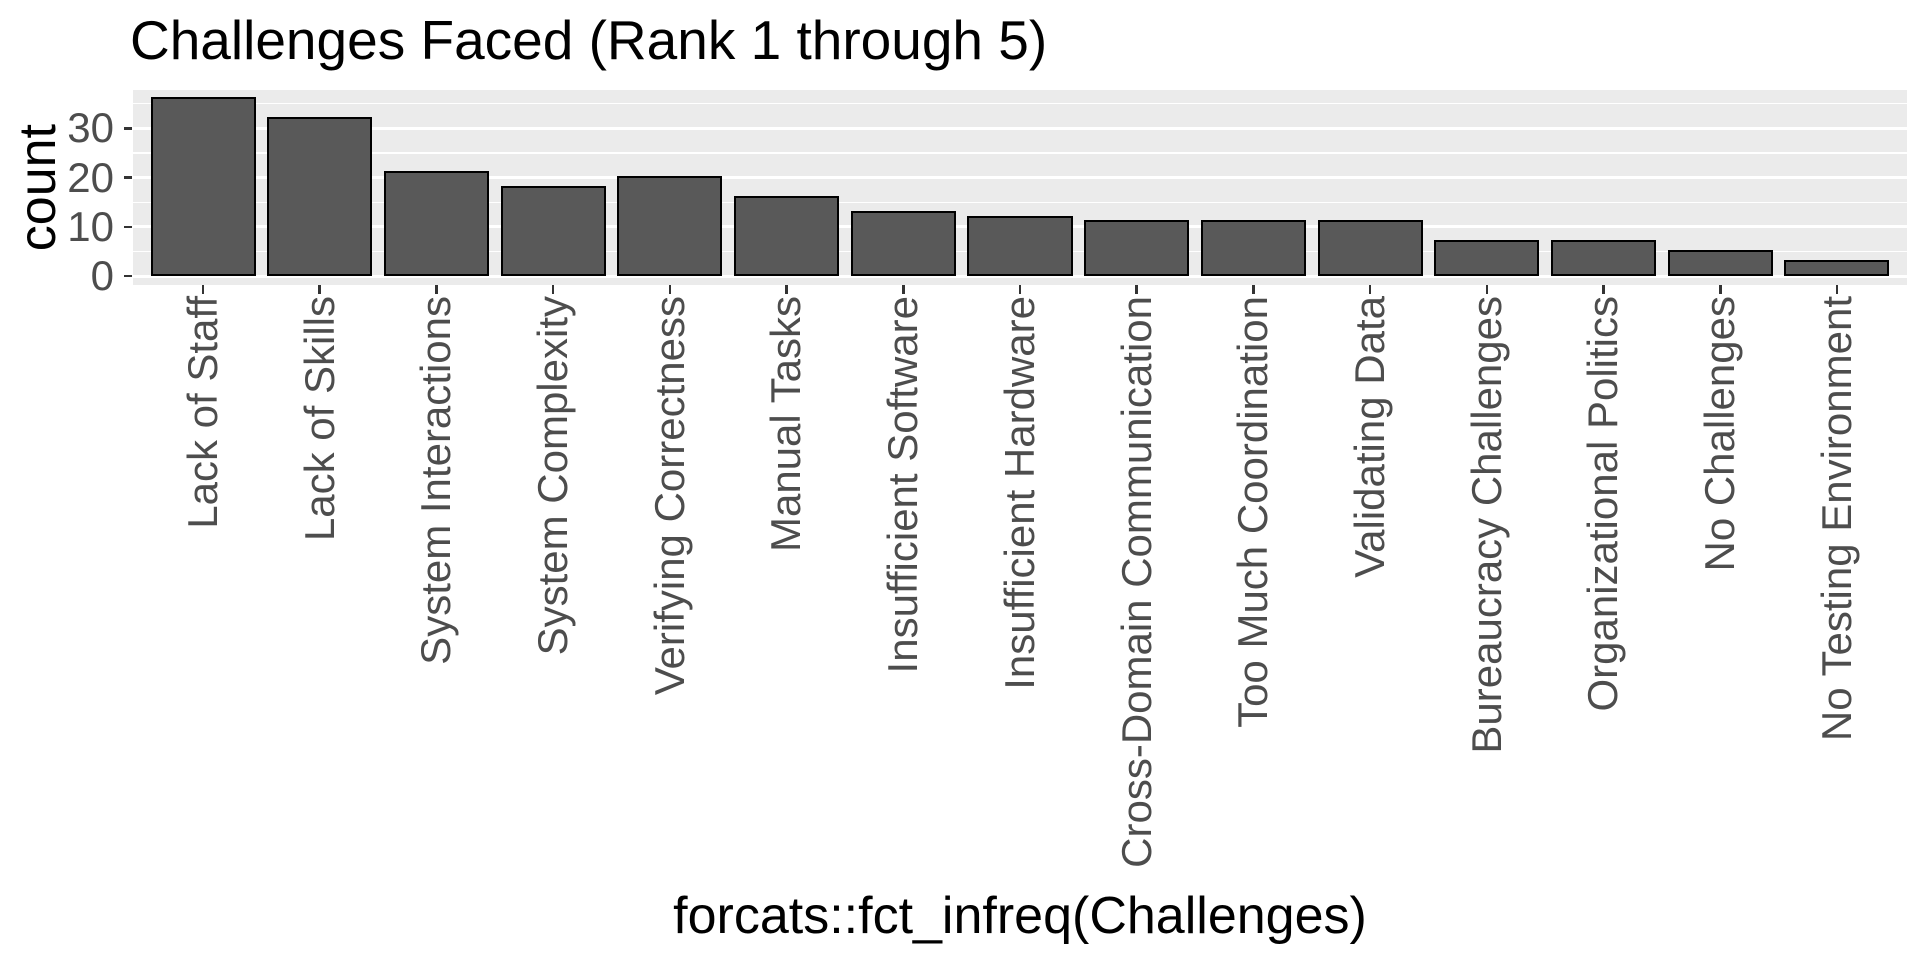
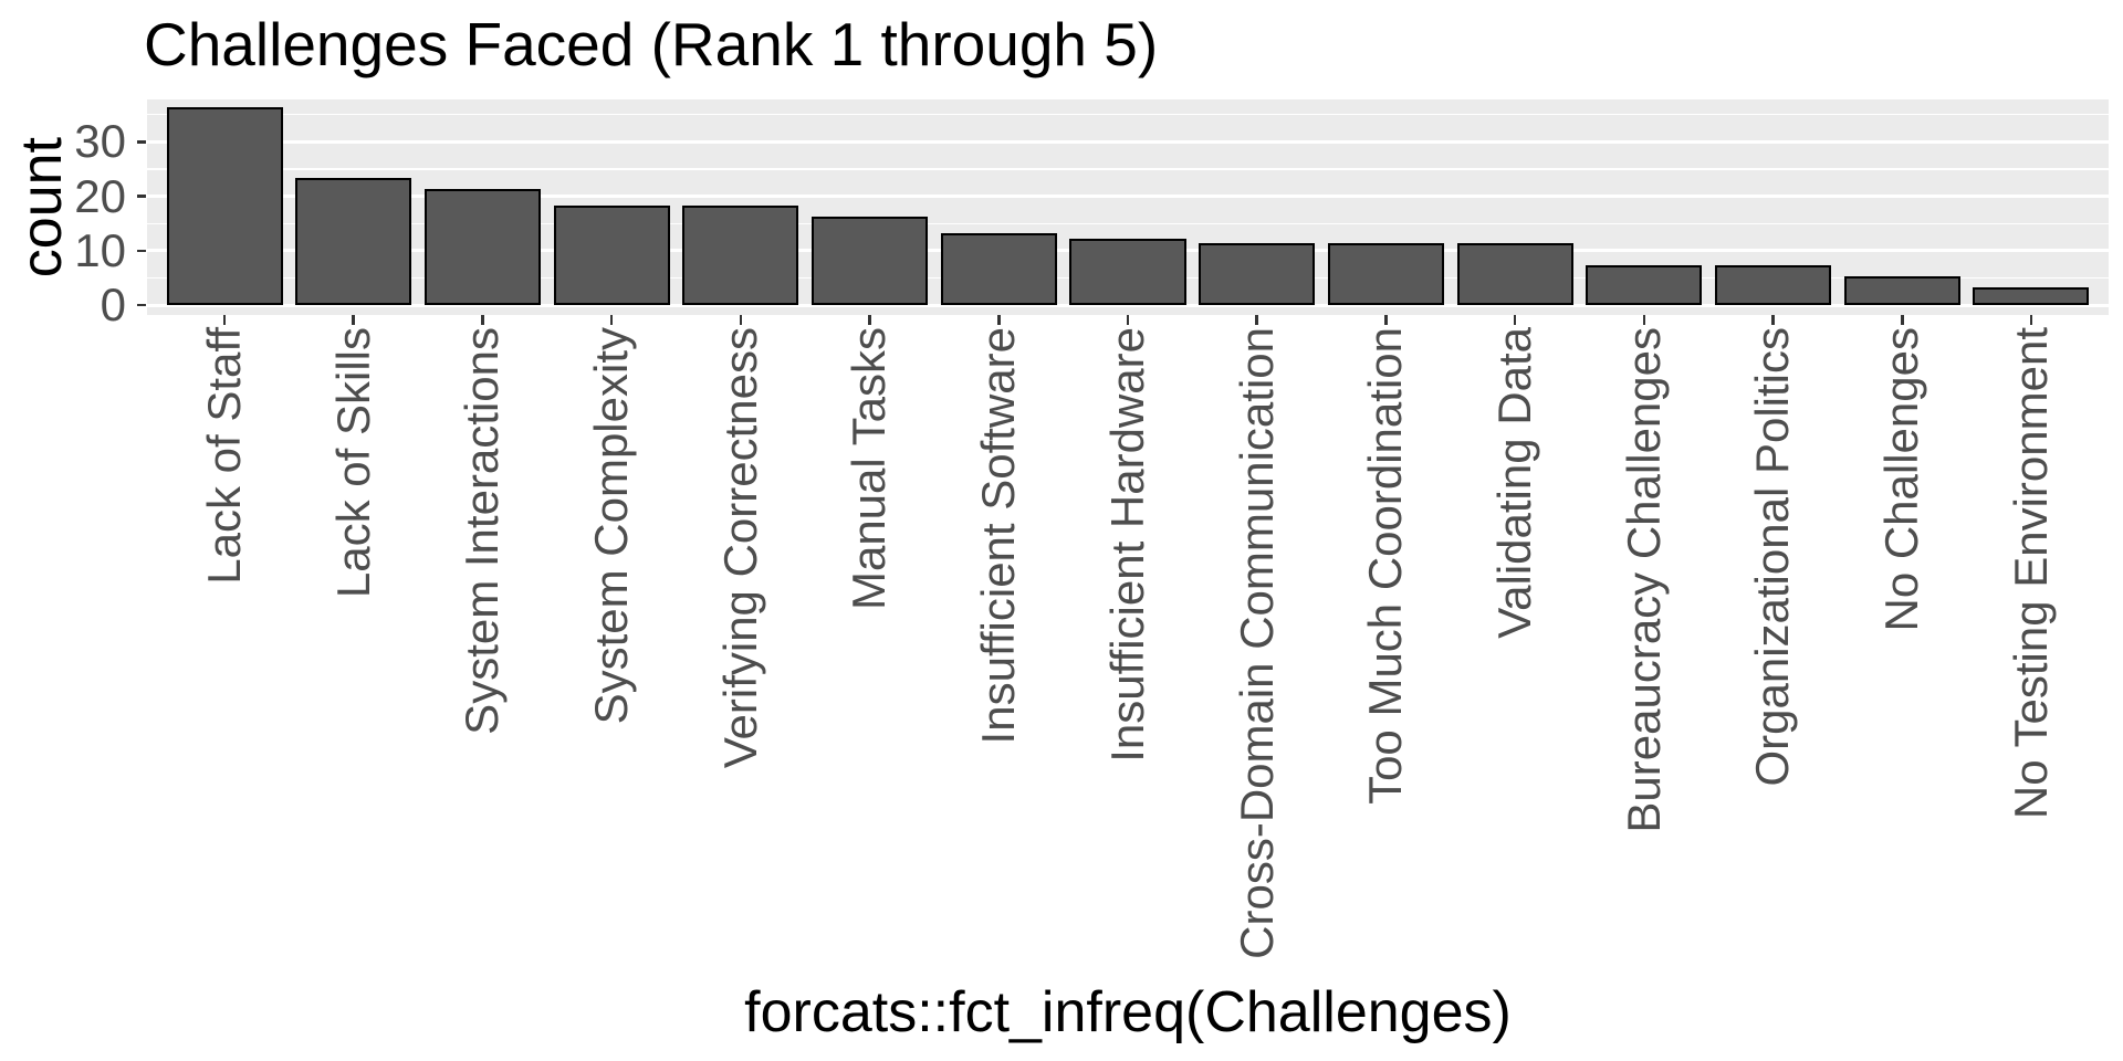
Lack of Skills: 32 -> 23
Verifying Correctness: 20 -> 18
